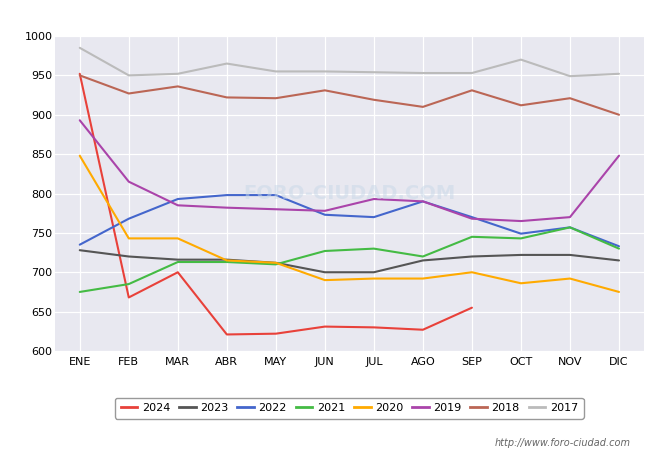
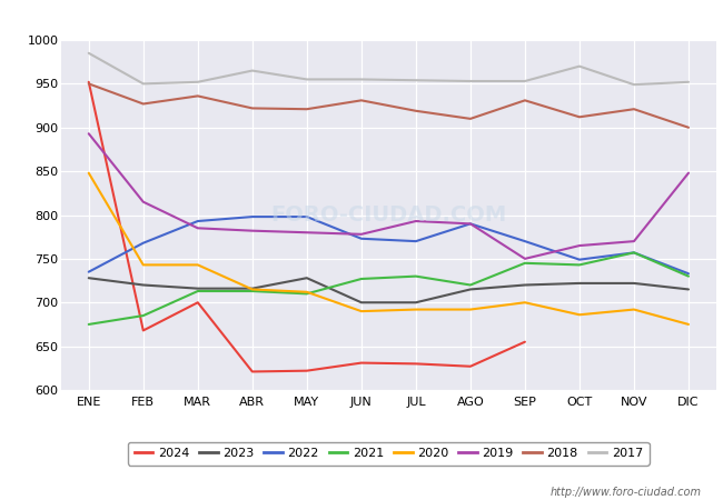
2023/MAY: 712 -> 728
2019/SEP: 768 -> 750
